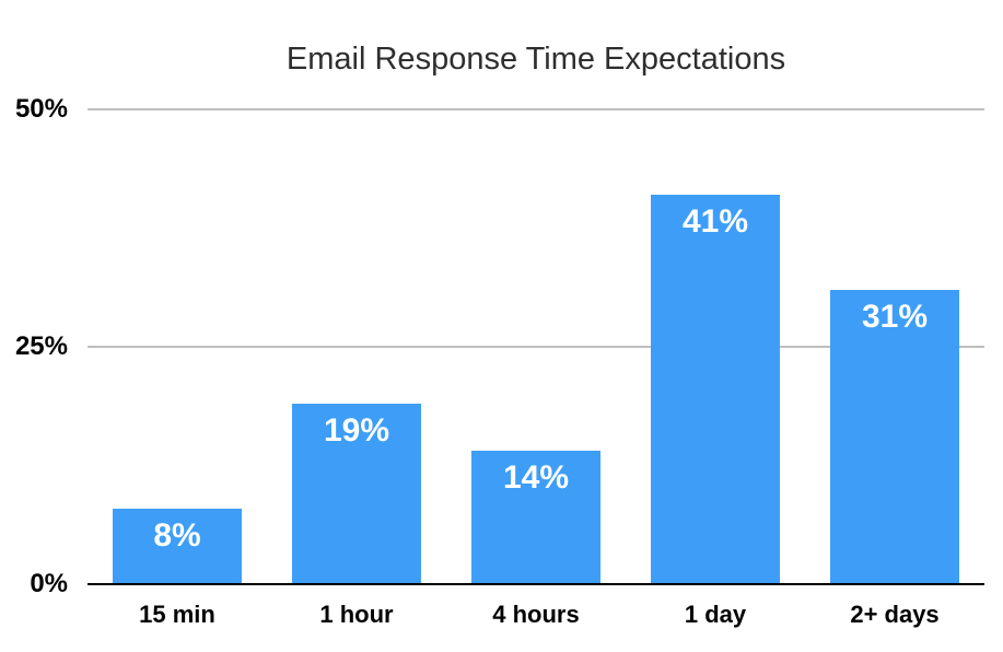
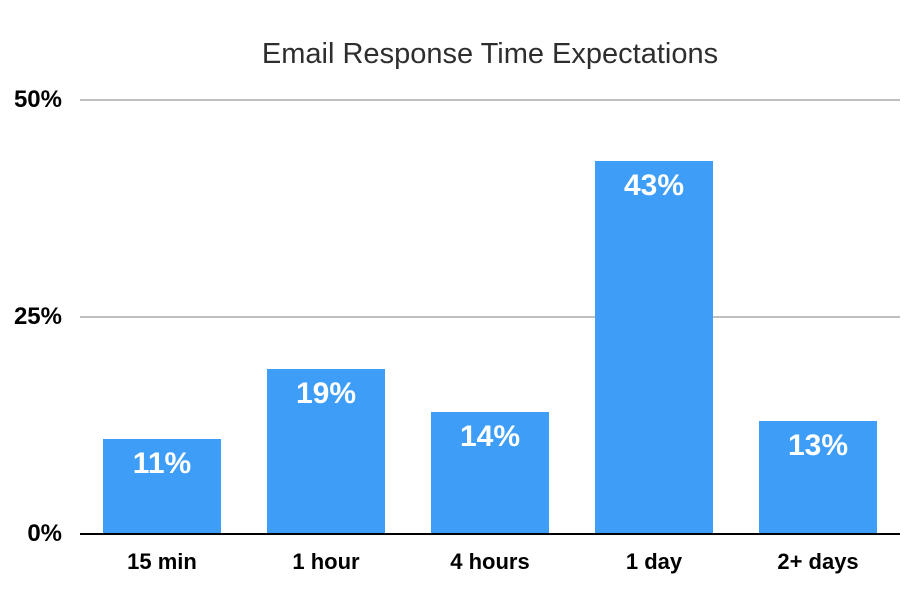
15 min: 8% -> 11%
1 day: 41% -> 43%
2+ days: 31% -> 13%
